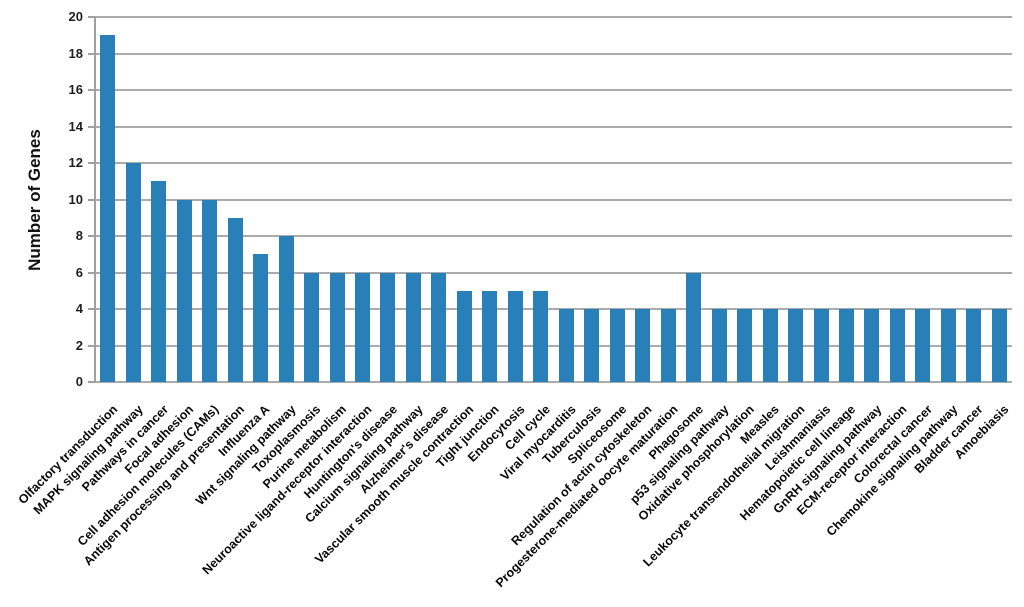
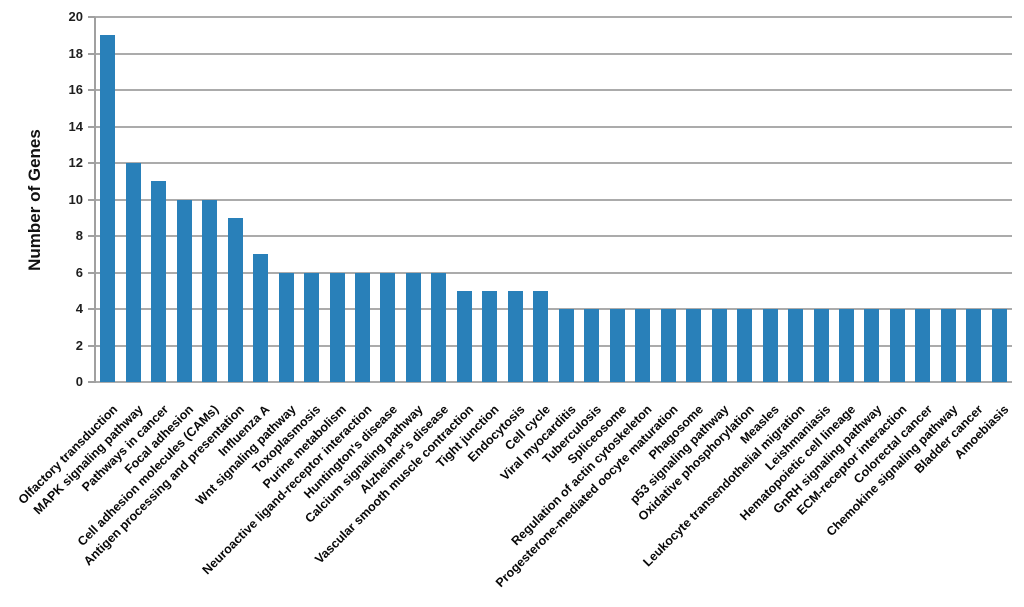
Wnt signaling pathway: 8 -> 6
Phagosome: 6 -> 4
